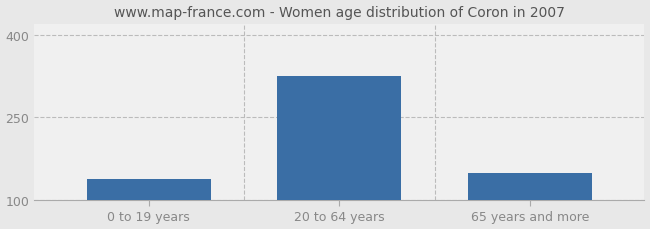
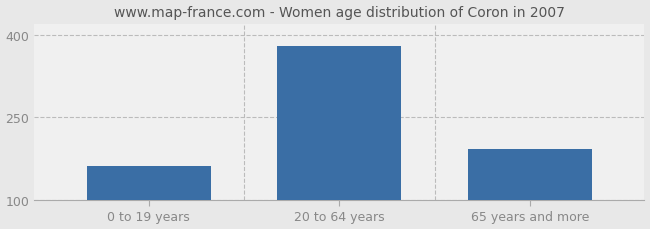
0 to 19 years: 138 -> 162
20 to 64 years: 326 -> 380
65 years and more: 150 -> 192
